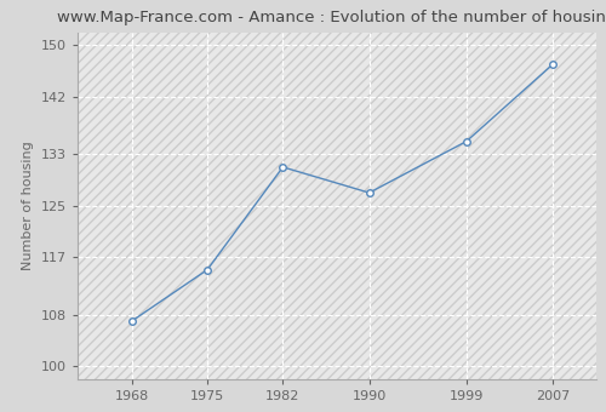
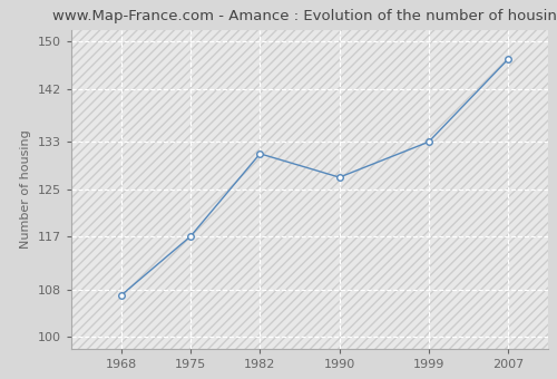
1975: 115 -> 117
1999: 135 -> 133
